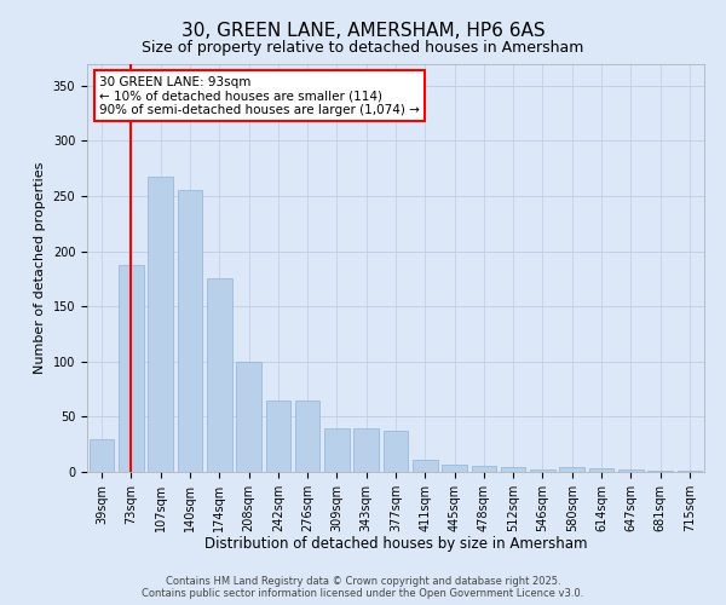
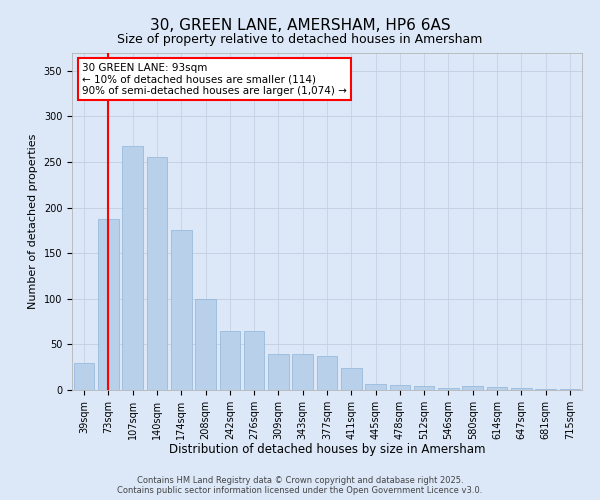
411sqm: 11 -> 24
